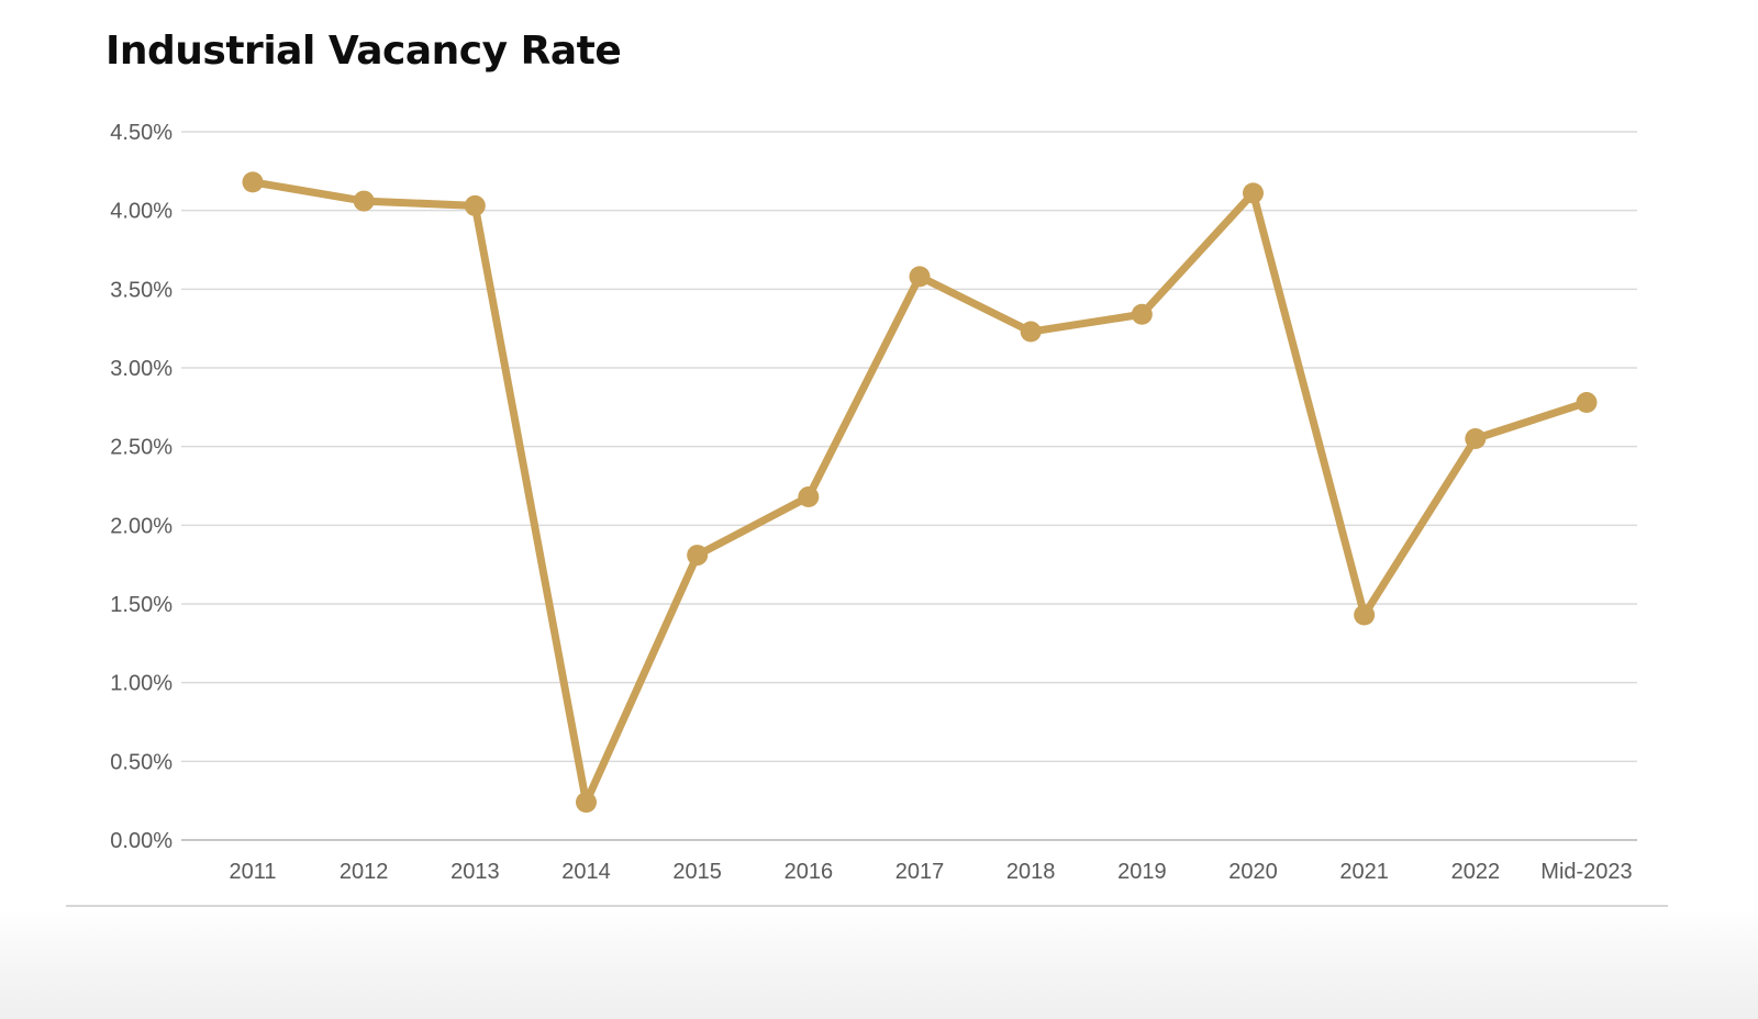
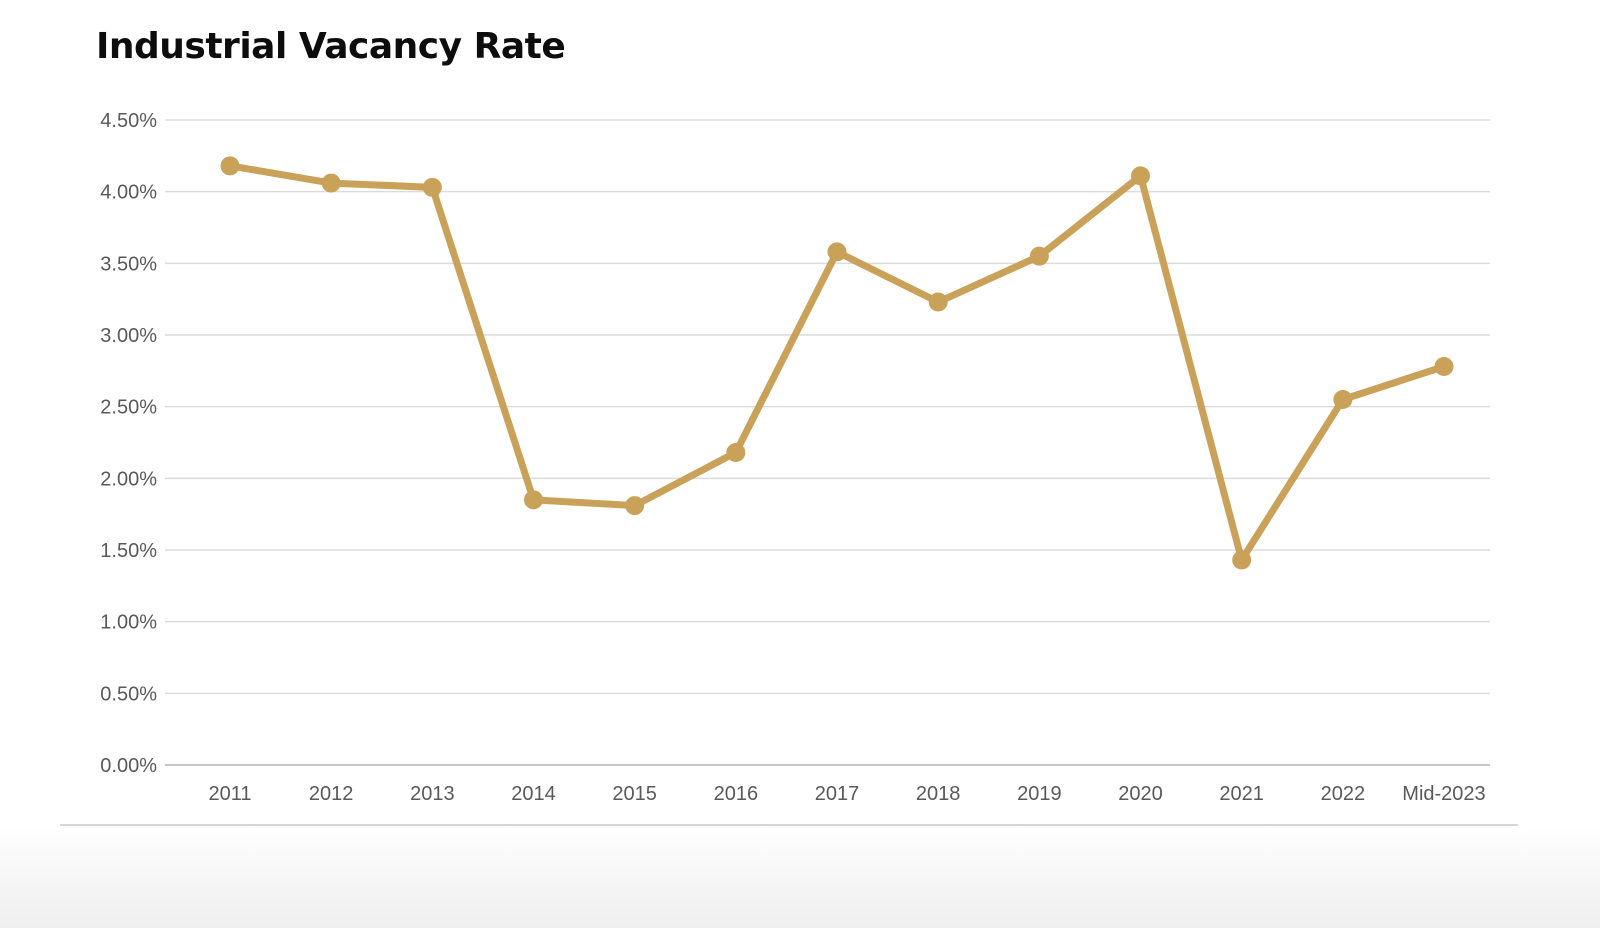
2014: 0.24% -> 1.85%
2019: 3.34% -> 3.55%
